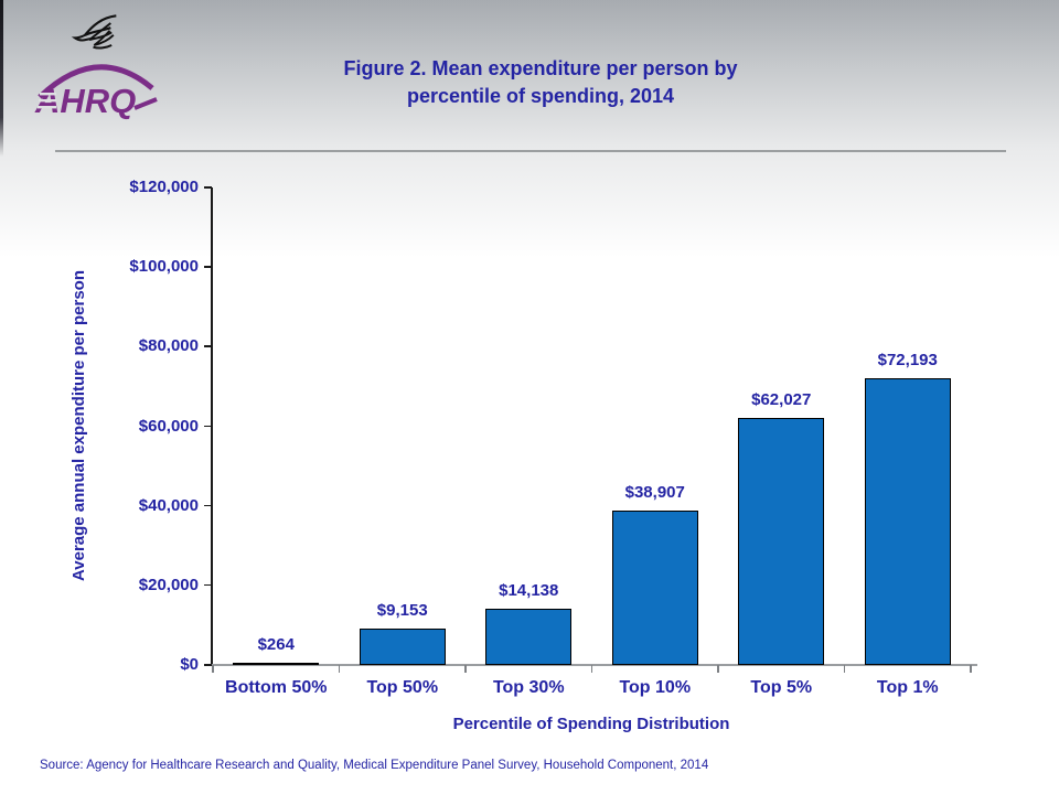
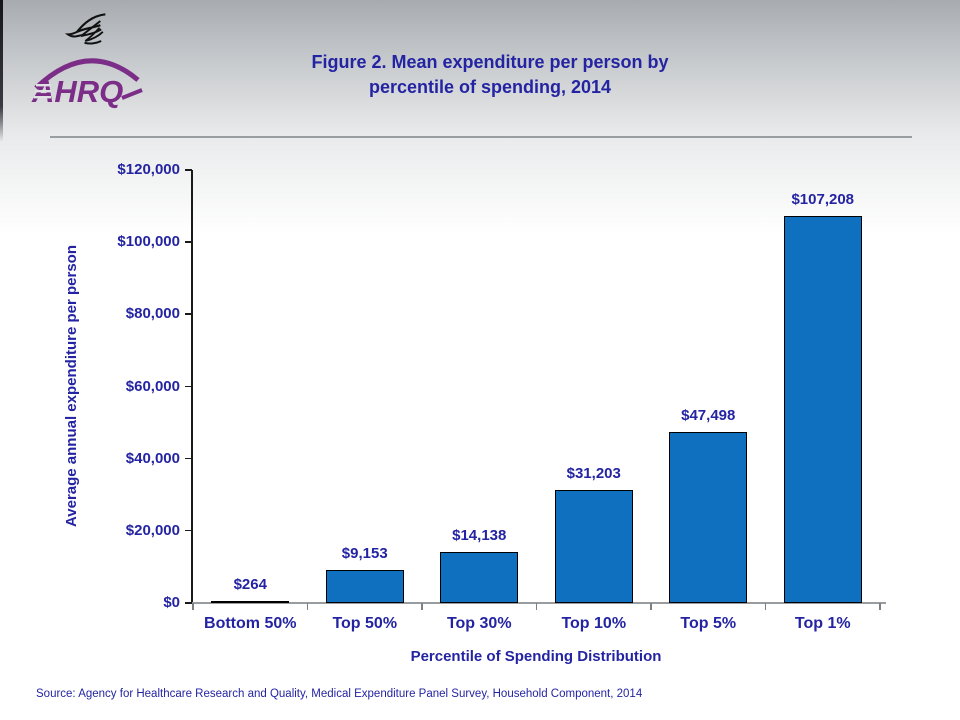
Top 10%: $38,907 -> $31,203
Top 5%: $62,027 -> $47,498
Top 1%: $72,193 -> $107,208
